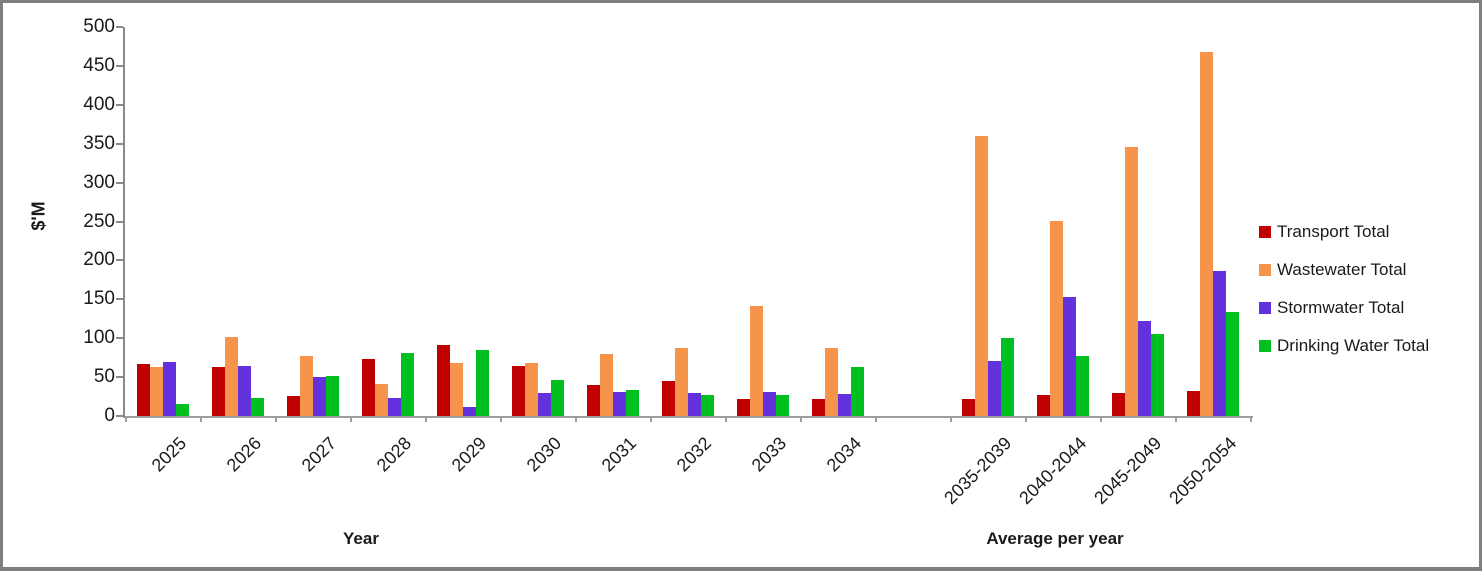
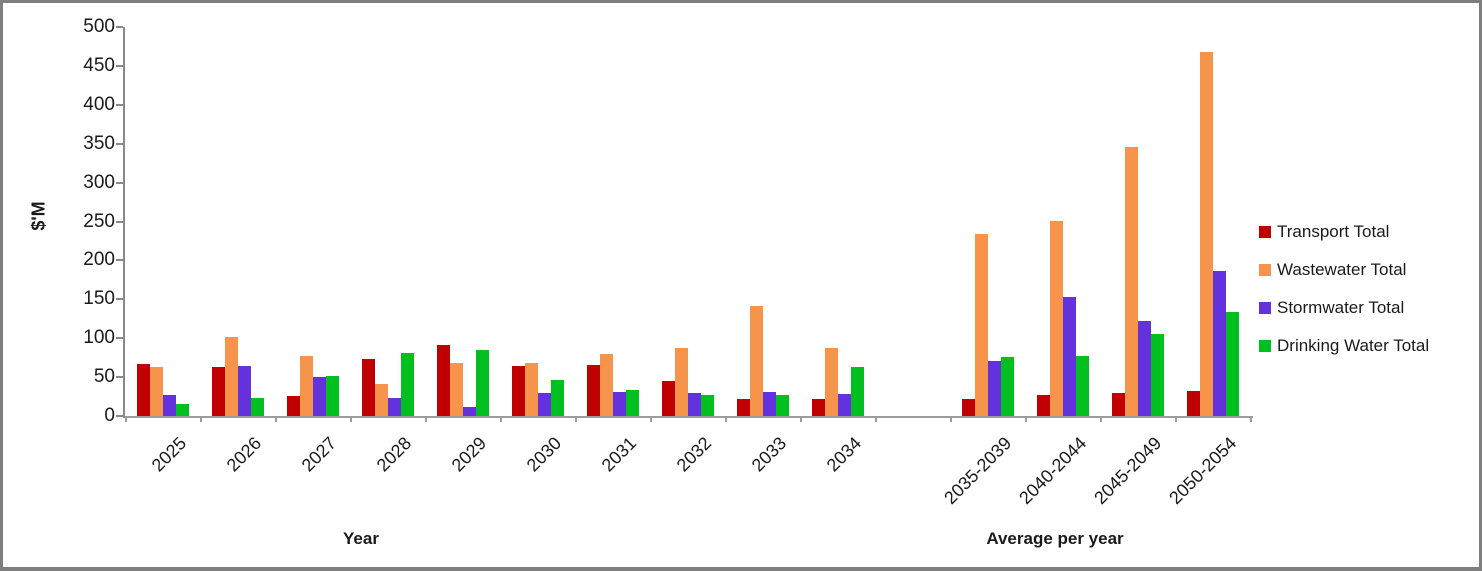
Stormwater Total/2025: 70 -> 30
Transport Total/2031: 40 -> 70
Wastewater Total/2035-2039: 360 -> 230
Drinking Water Total/2035-2039: 100 -> 80
